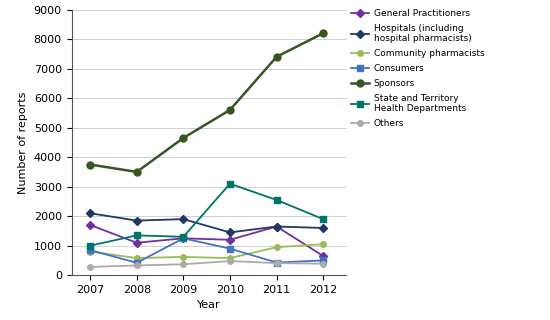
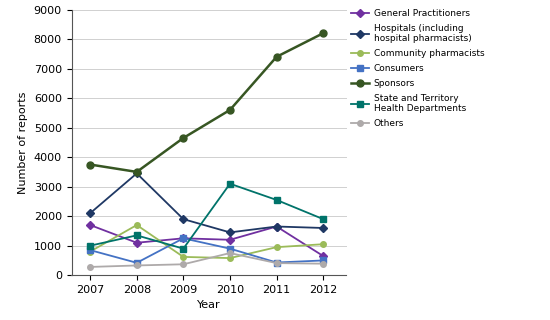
Hospitals (including hospital pharmacists)/2008: 1850 -> 3450
Community pharmacists/2008: 580 -> 1700
State and Territory Health Departments/2009: 1300 -> 900
Others/2010: 480 -> 750
